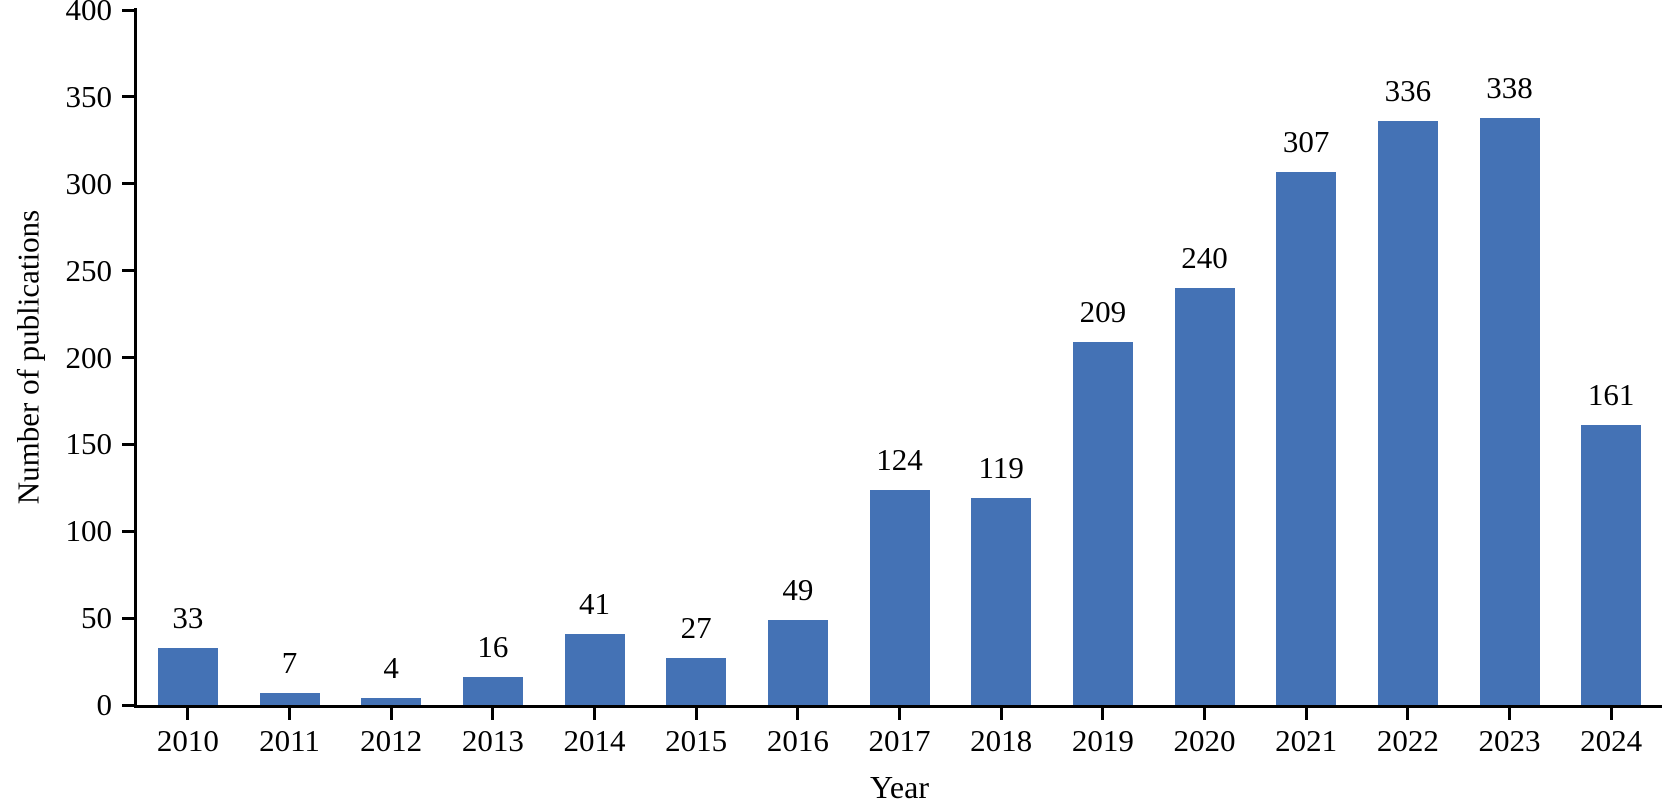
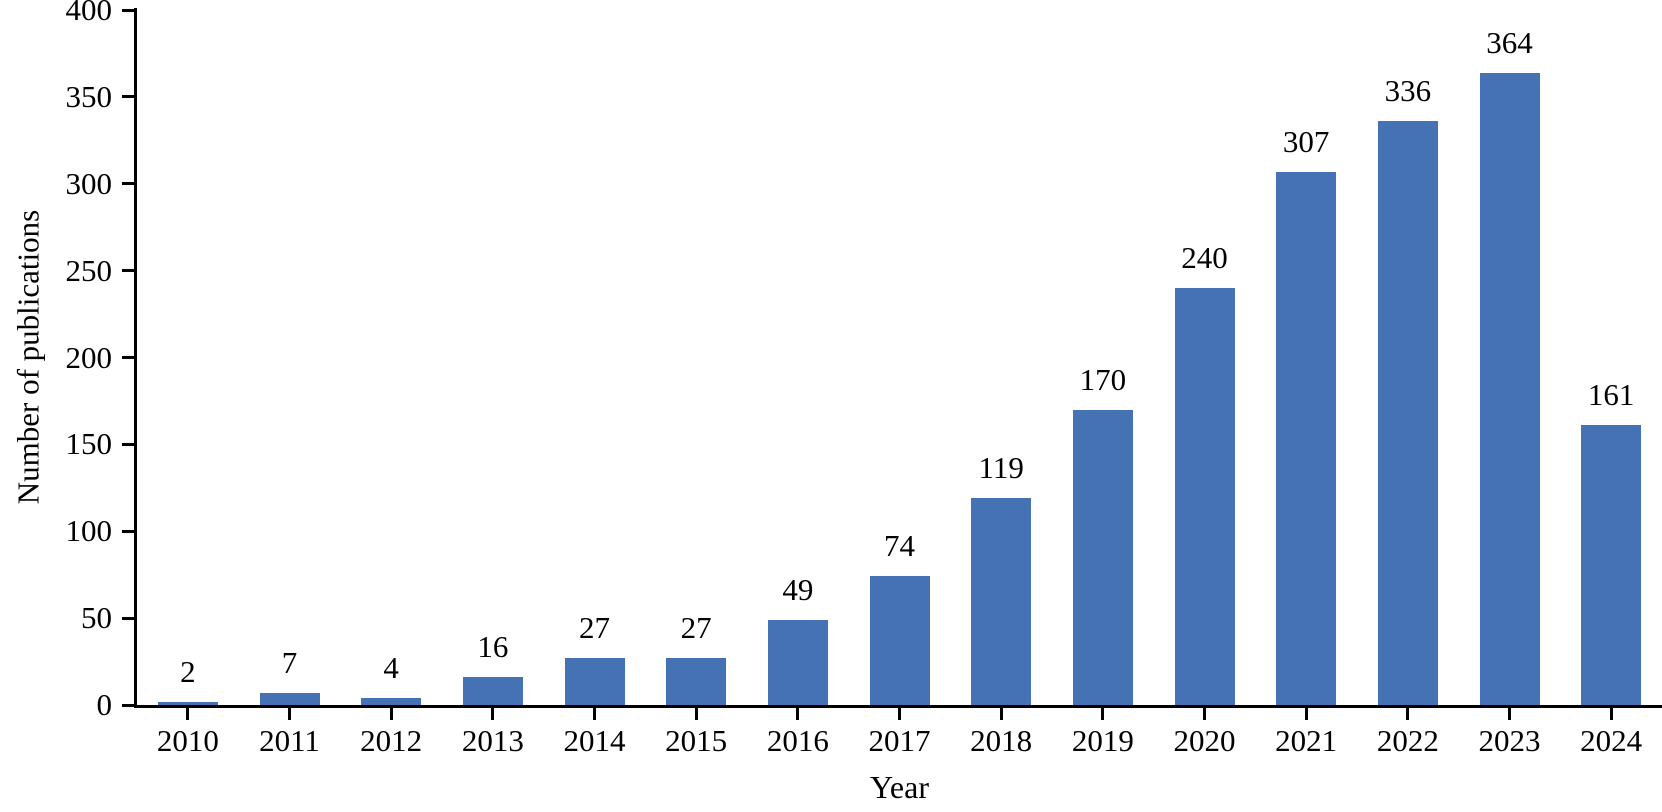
2010: 33 -> 2
2014: 41 -> 27
2017: 124 -> 74
2019: 209 -> 170
2023: 338 -> 364
